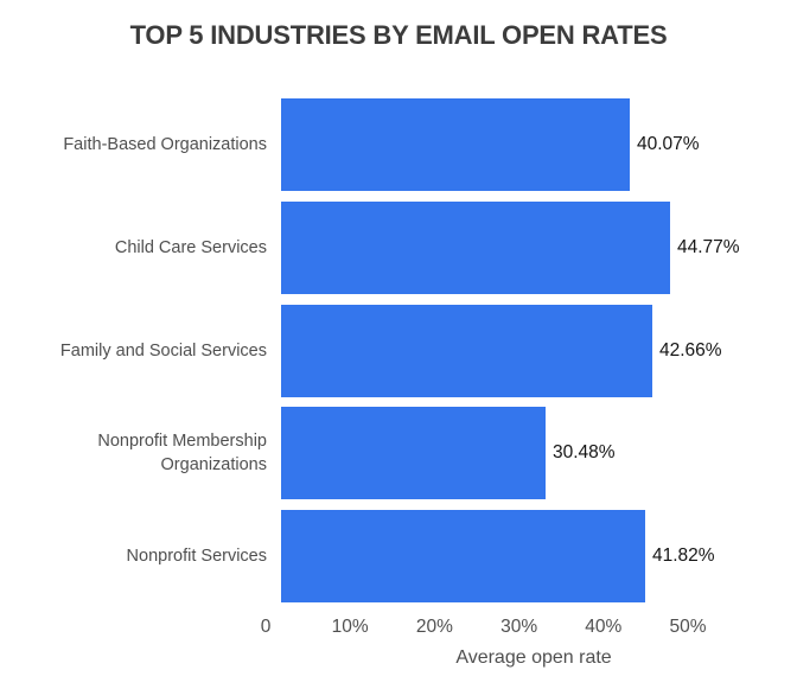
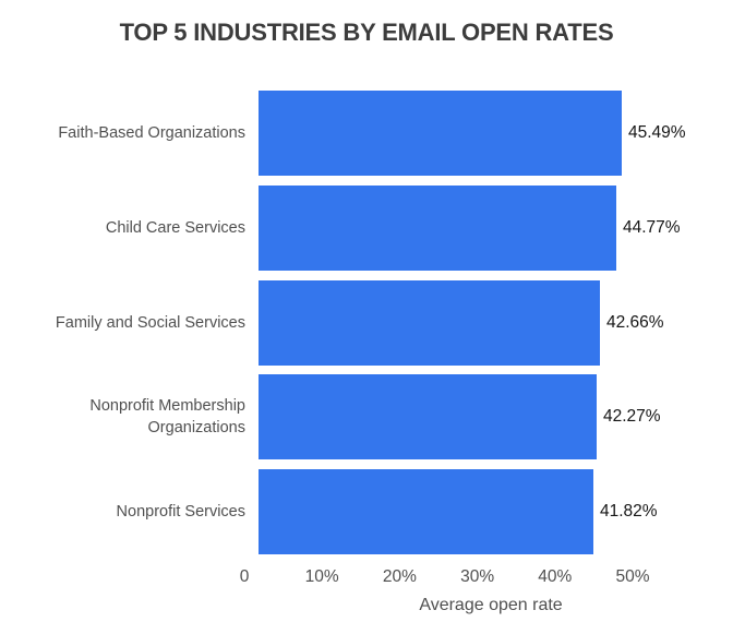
Faith-Based Organizations: 40.07% -> 45.49%
Nonprofit Membership Organizations: 30.48% -> 42.27%
